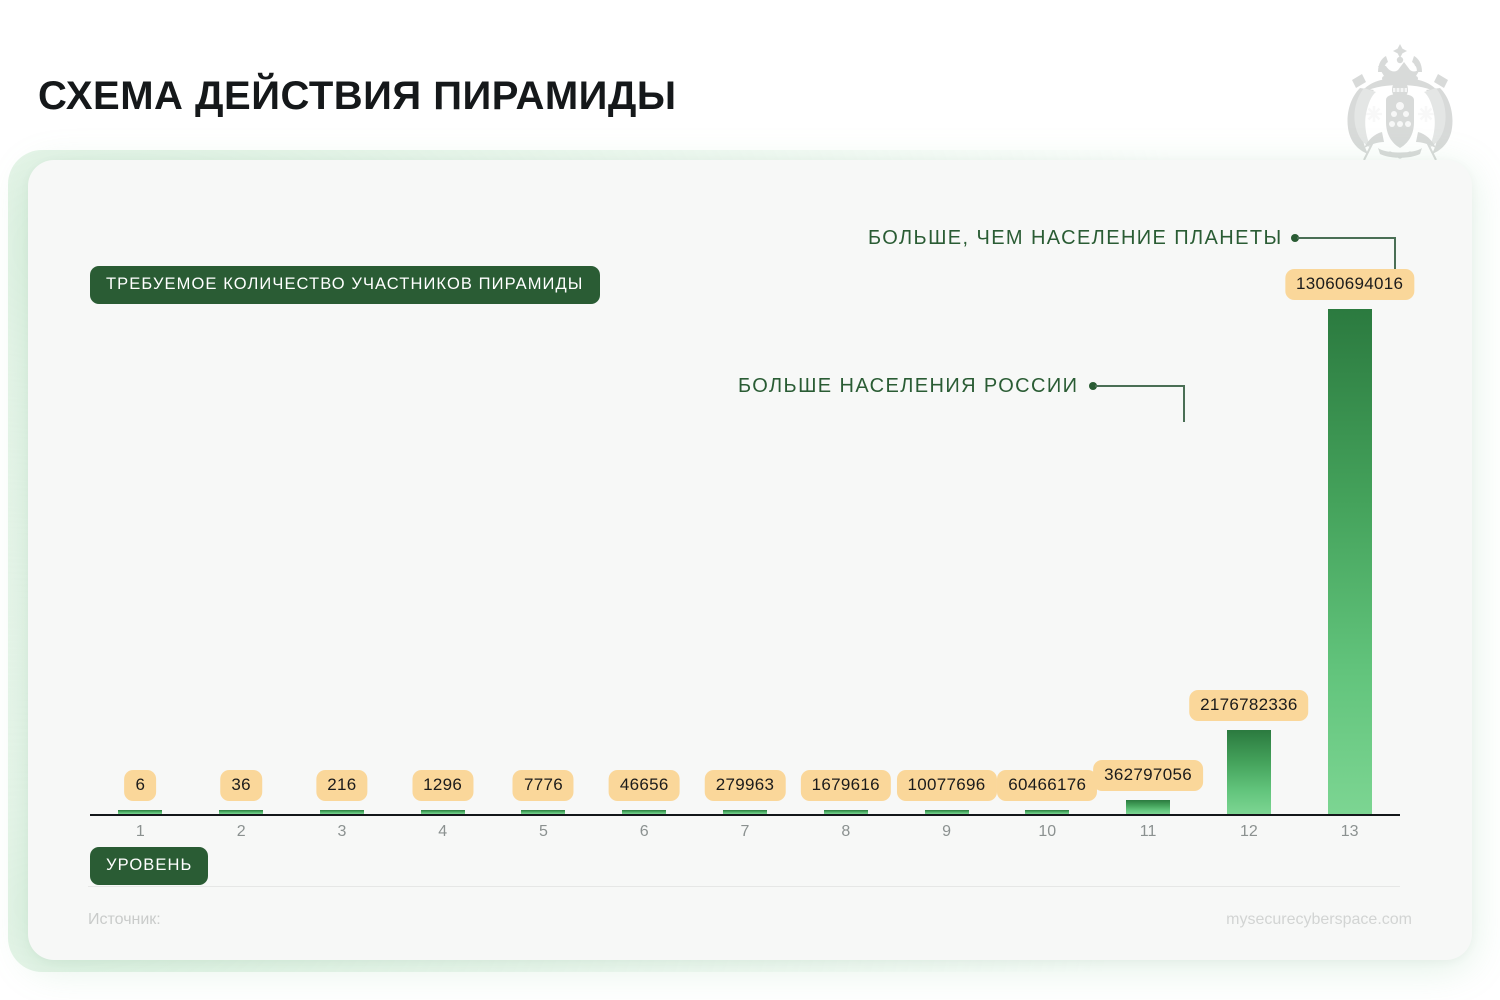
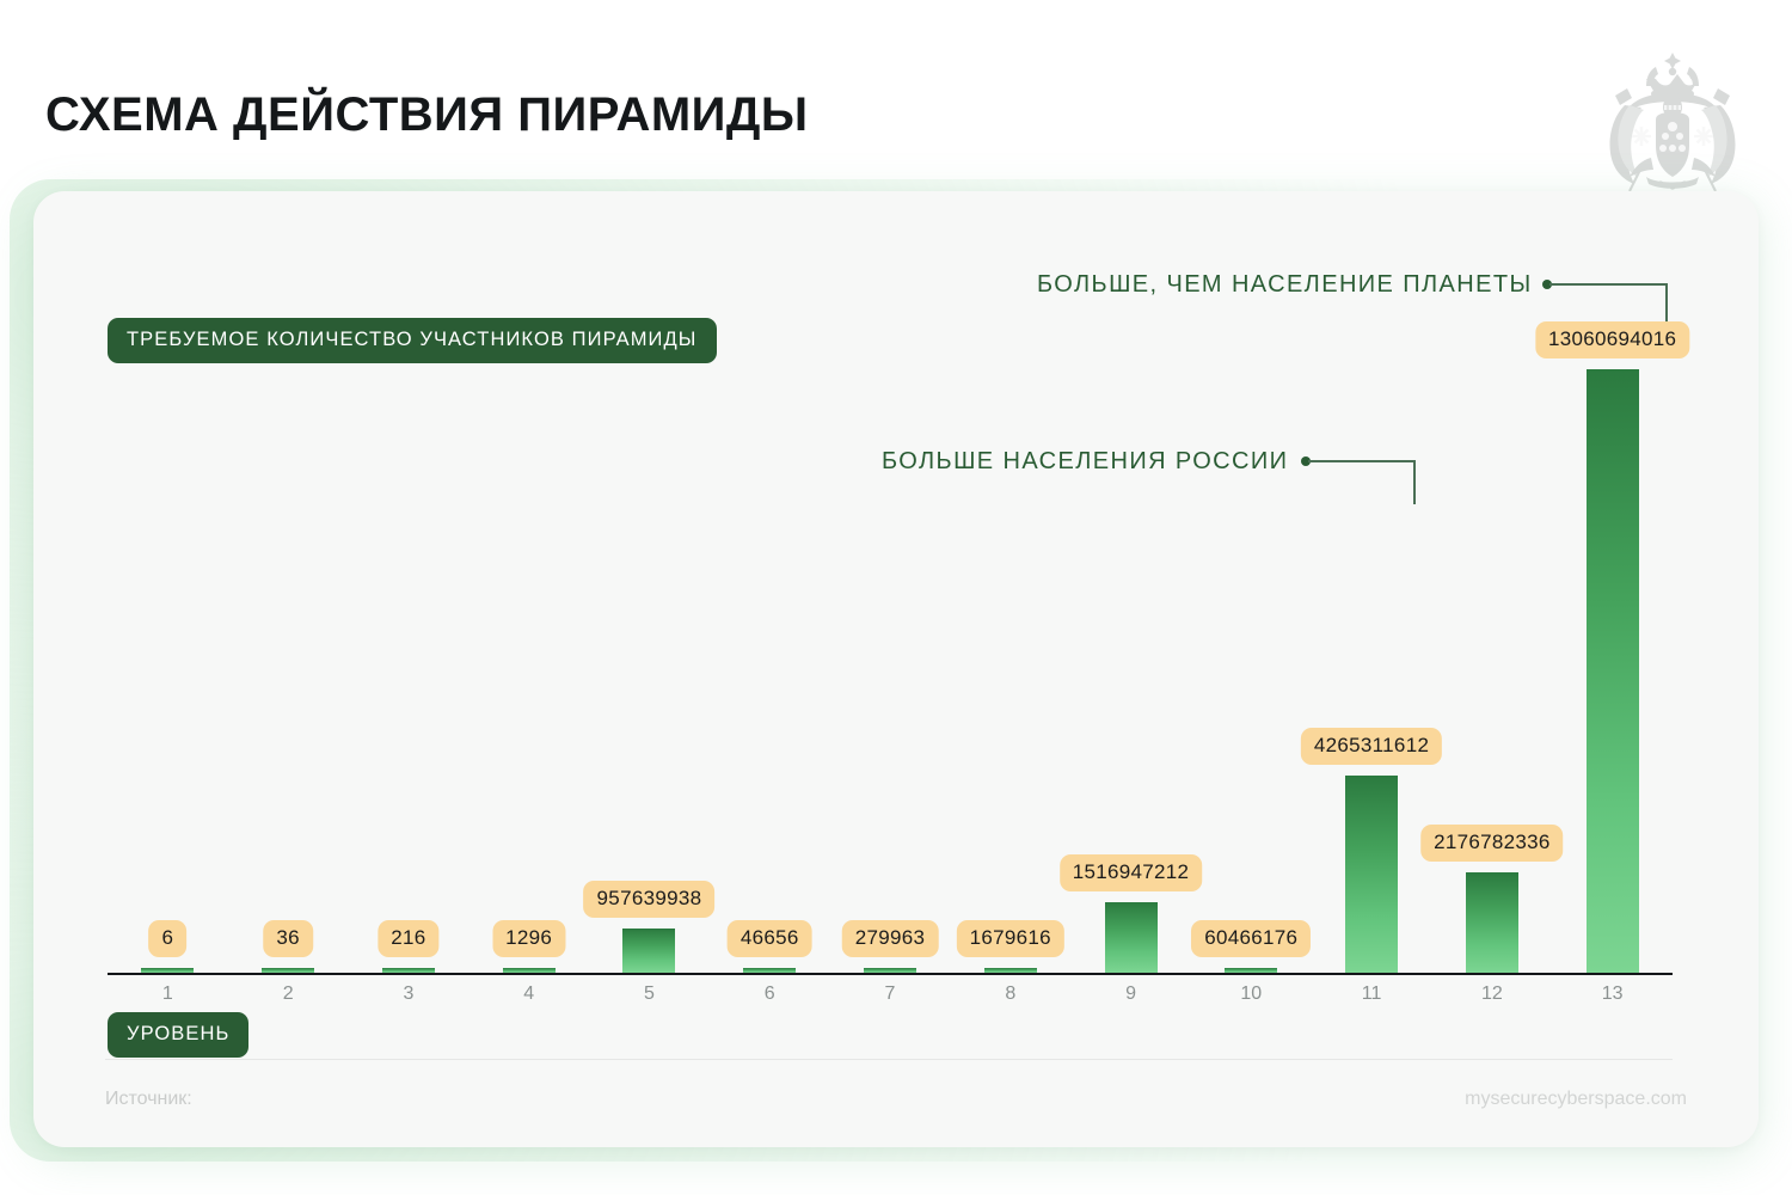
5: 7776 -> 957639938
9: 10077696 -> 1516947212
11: 362797056 -> 4265311612
